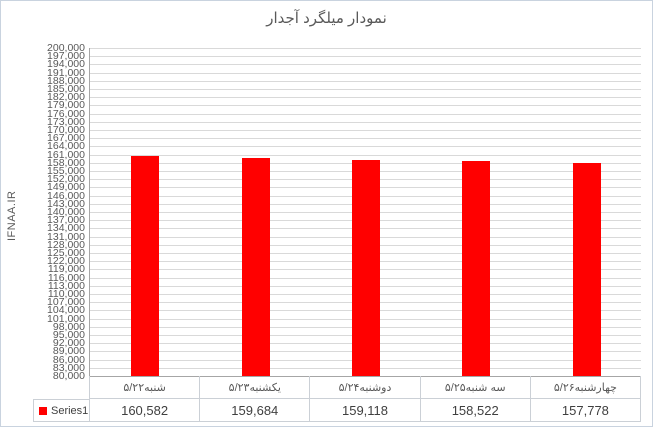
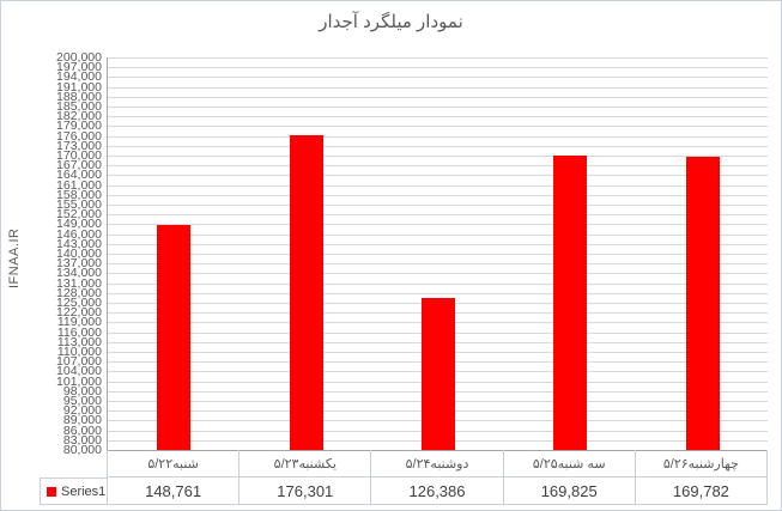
شنبه۵/۲۲: 160,582 -> 148,761
یکشنبه۵/۲۳: 159,684 -> 176,301
دوشنبه۵/۲۴: 159,118 -> 126,386
سه شنبه۵/۲۵: 158,522 -> 169,825
چهارشنبه۵/۲۶: 157,778 -> 169,782
